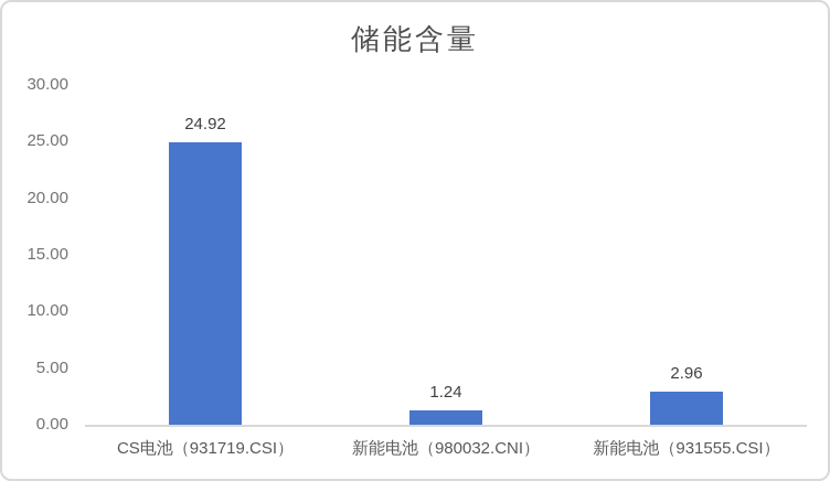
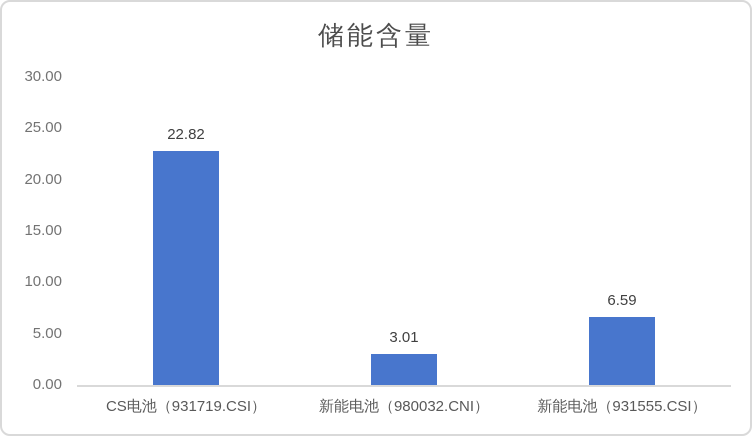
CS电池（931719.CSI）: 24.92 -> 22.82
新能电池（980032.CNI）: 1.24 -> 3.01
新能电池（931555.CSI）: 2.96 -> 6.59
